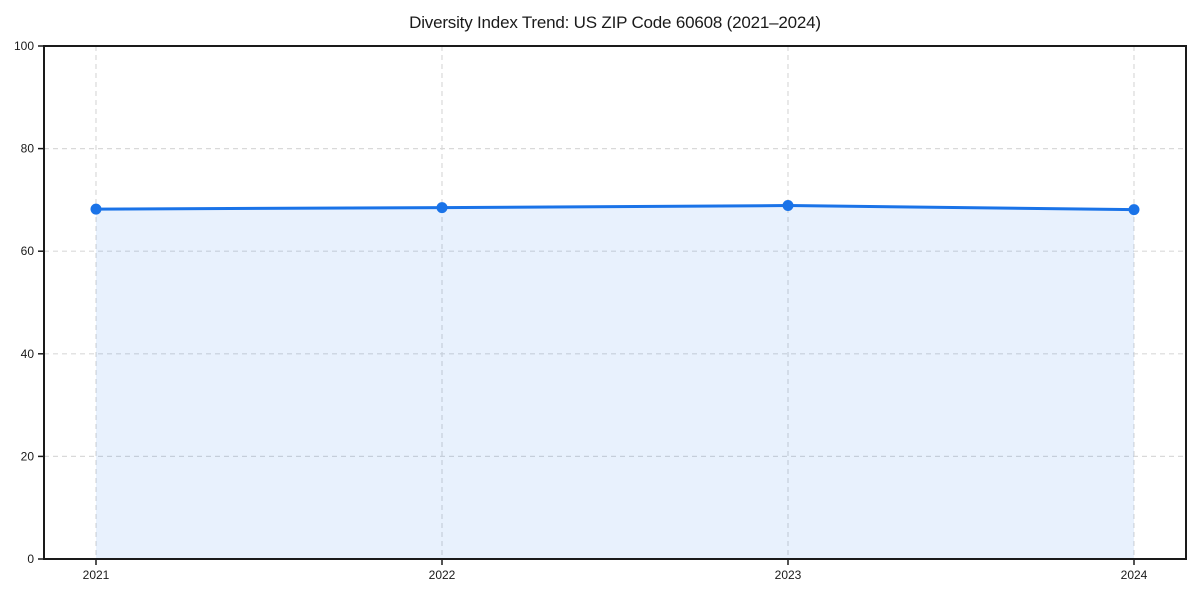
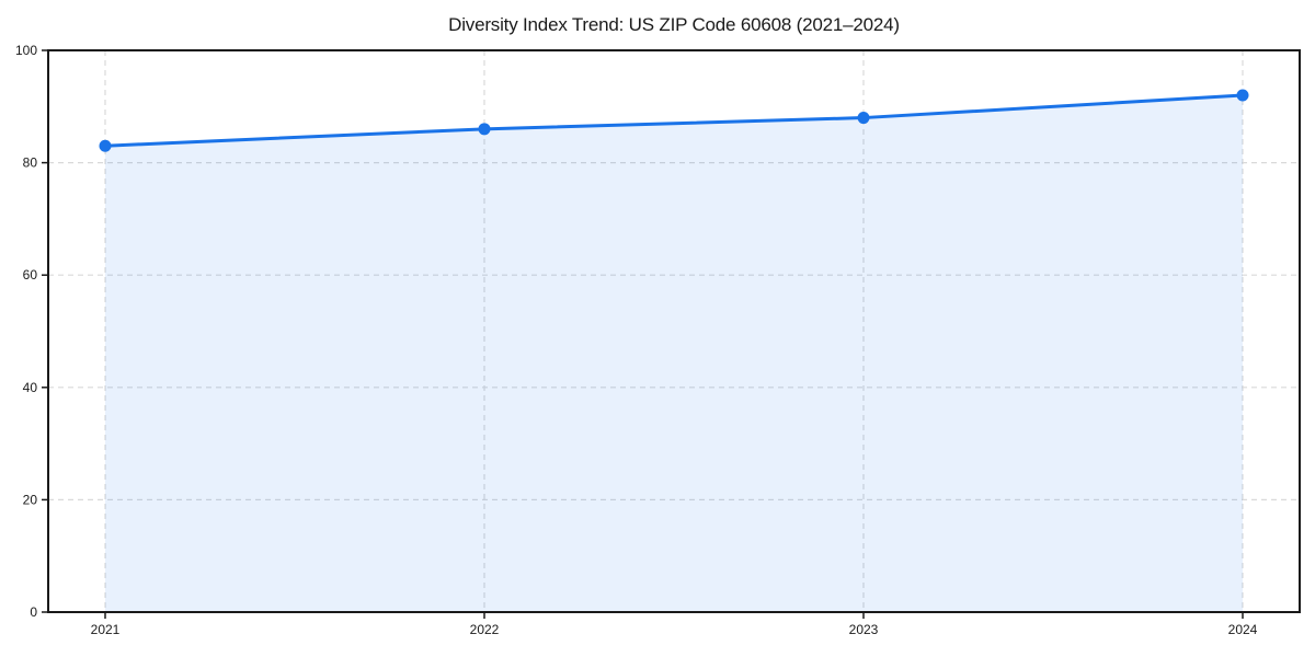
2021: 68 -> 83
2022: 68 -> 86
2023: 69 -> 88
2024: 68 -> 92
